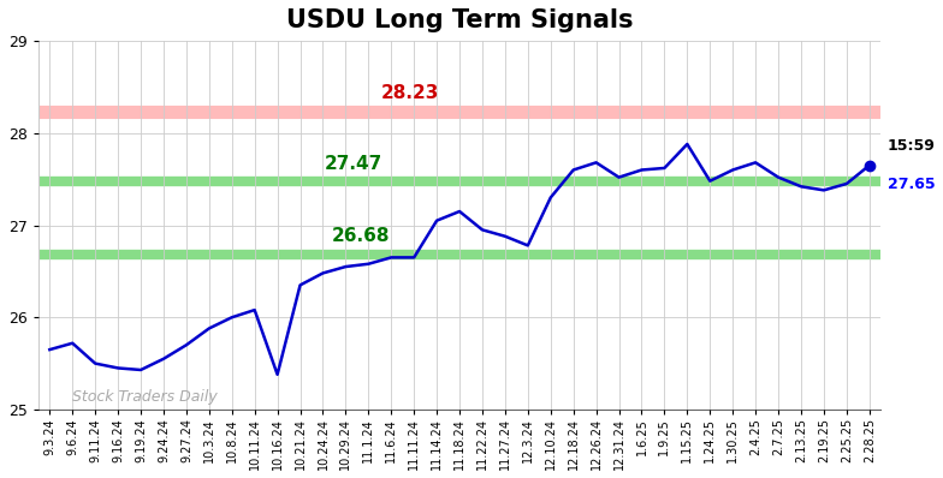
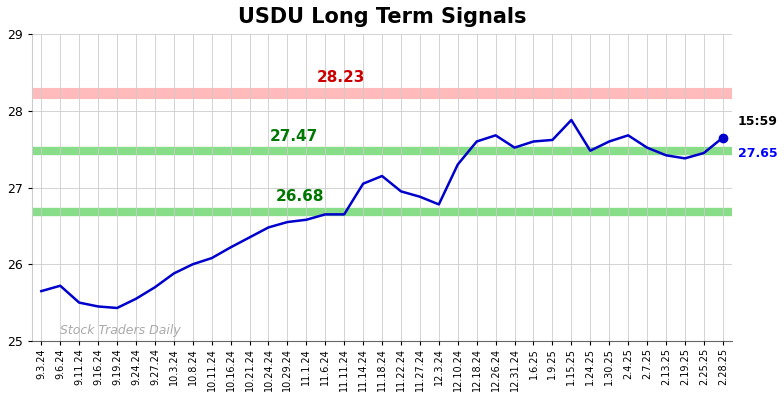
10.16.24: 25.38 -> 26.22
